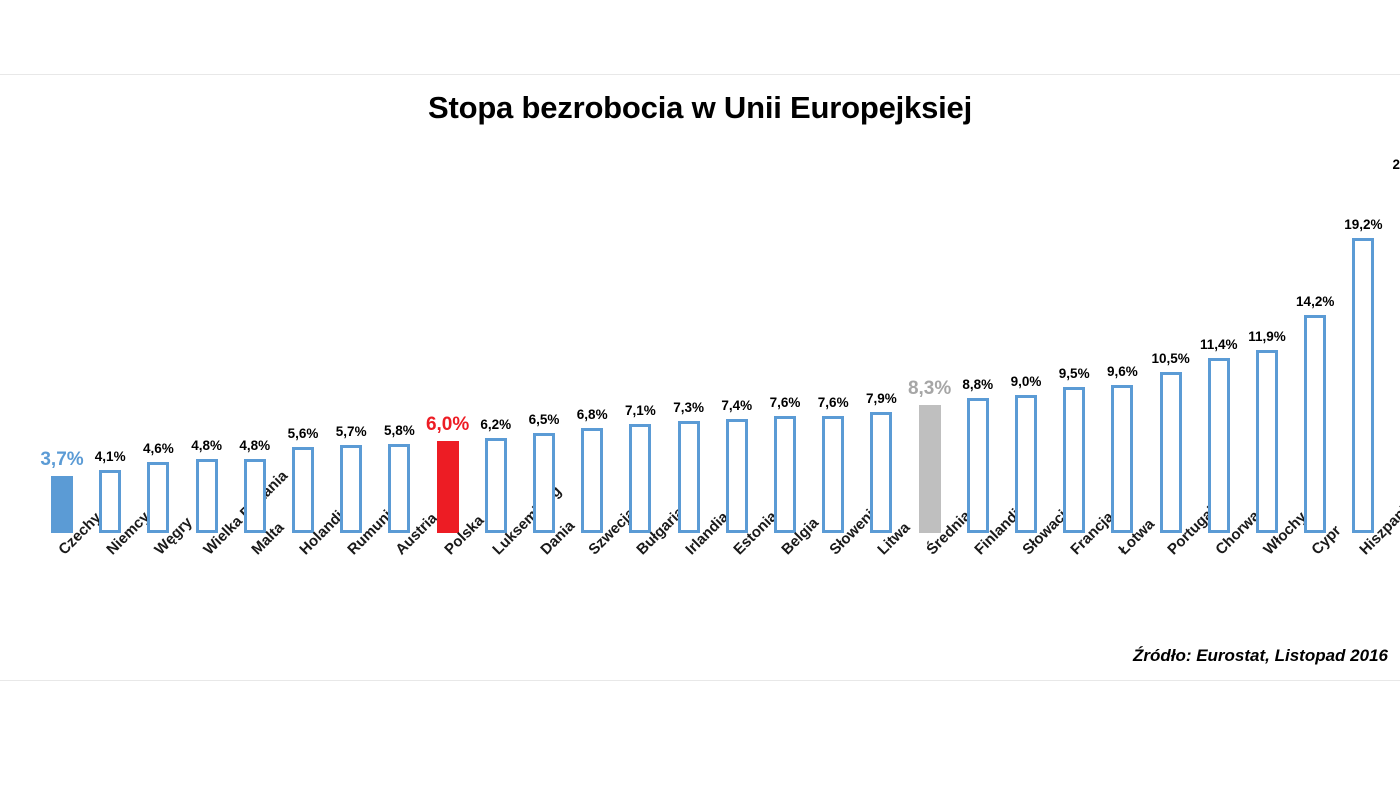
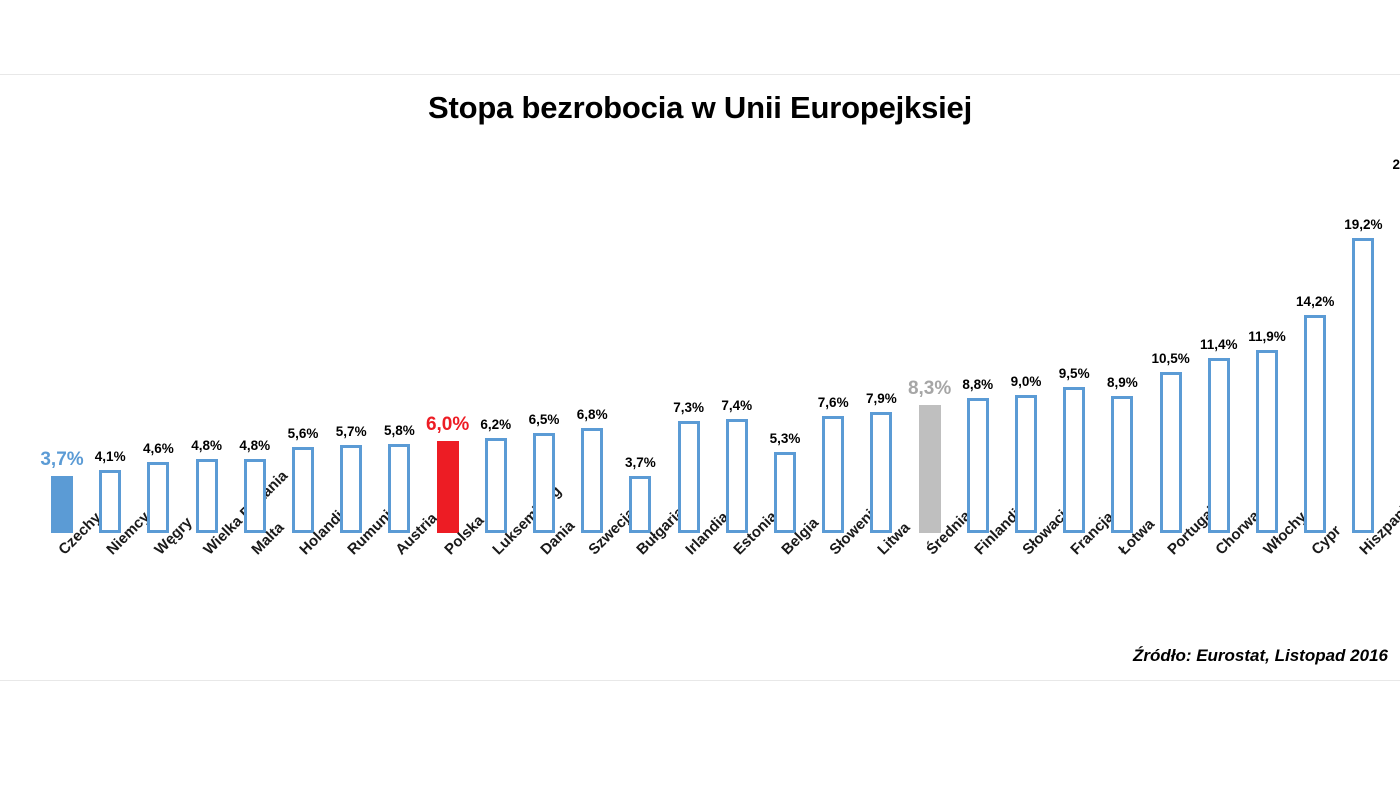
Bułgaria: 7,1% -> 3,7%
Belgia: 7,6% -> 5,3%
Łotwa: 9,6% -> 8,9%
